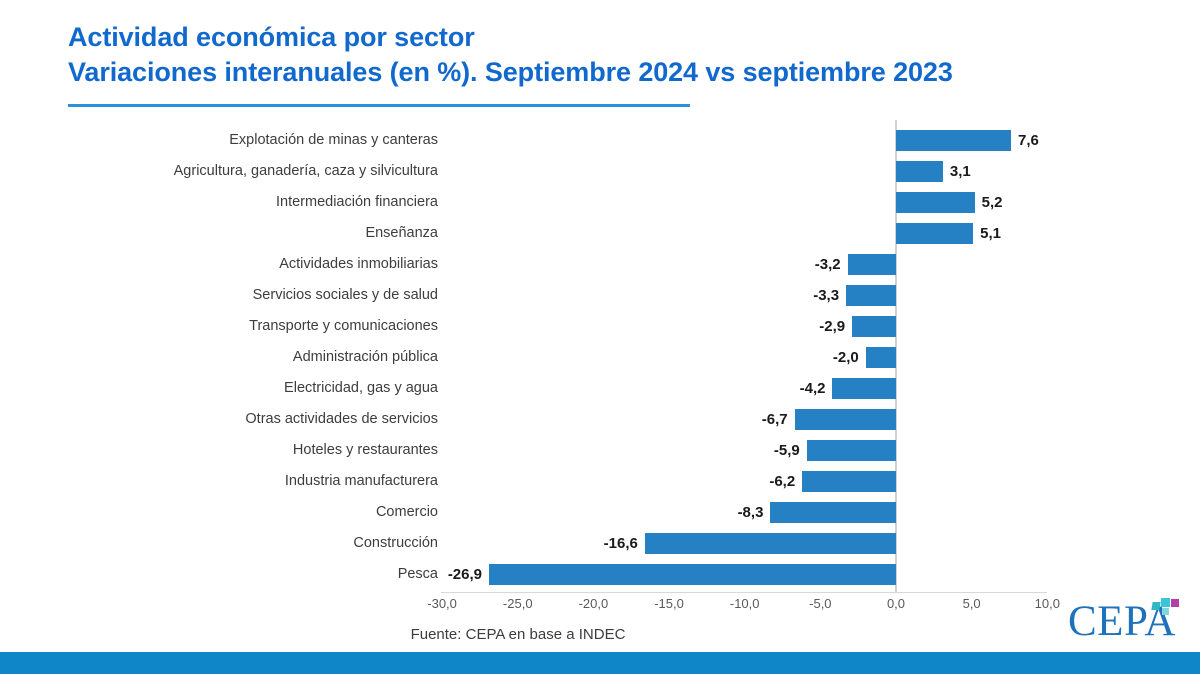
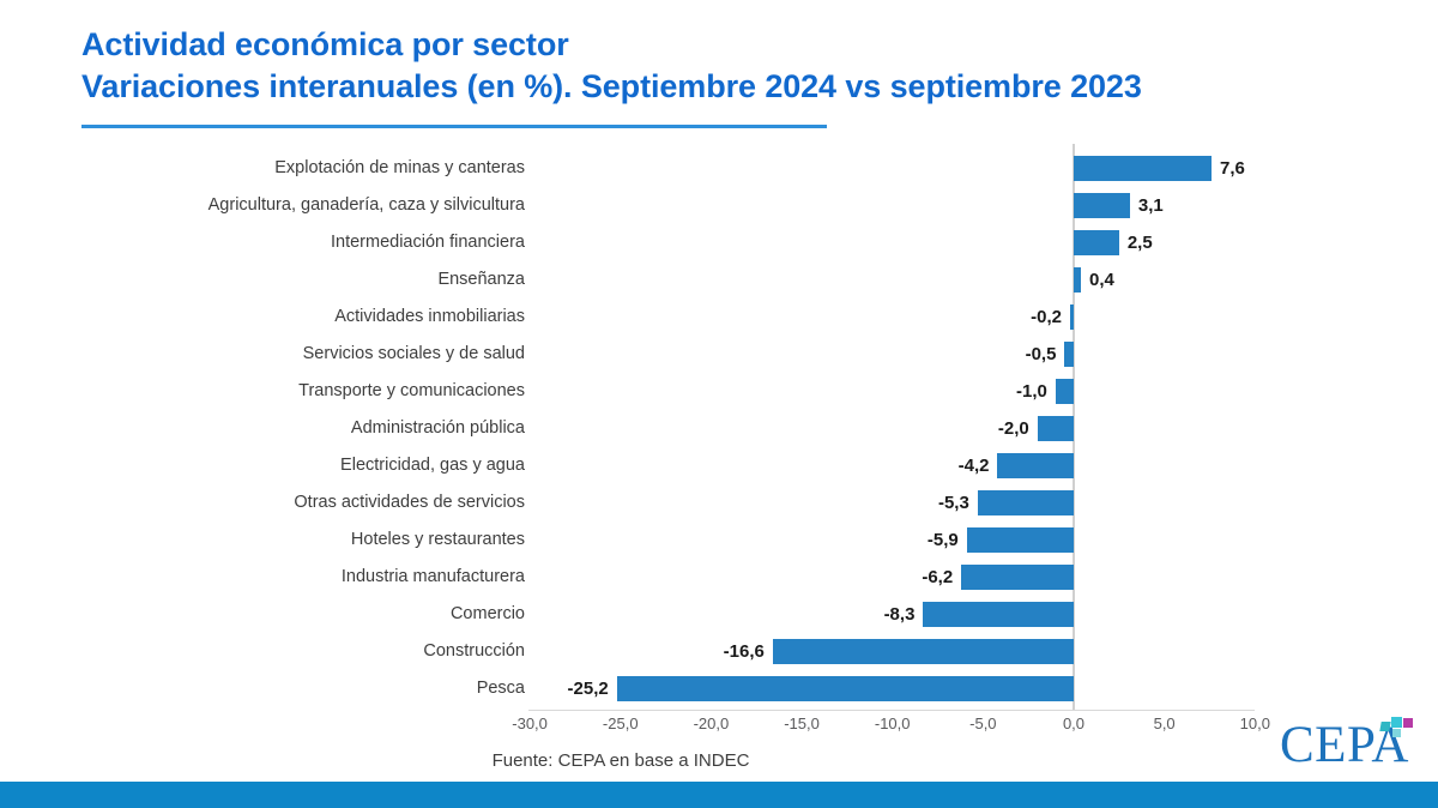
Intermediación financiera: 5,2 -> 2,5
Enseñanza: 5,1 -> 0,4
Actividades inmobiliarias: -3,2 -> -0,2
Servicios sociales y de salud: -3,3 -> -0,5
Transporte y comunicaciones: -2,9 -> -1,0
Otras actividades de servicios: -6,7 -> -5,3
Pesca: -26,9 -> -25,2
